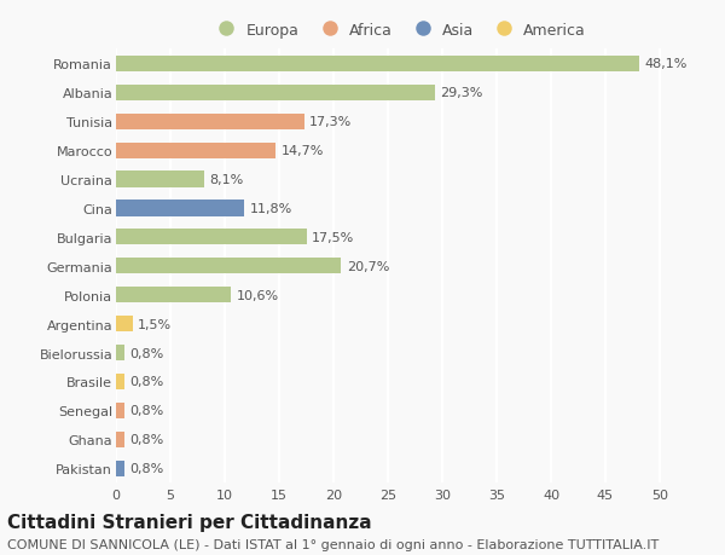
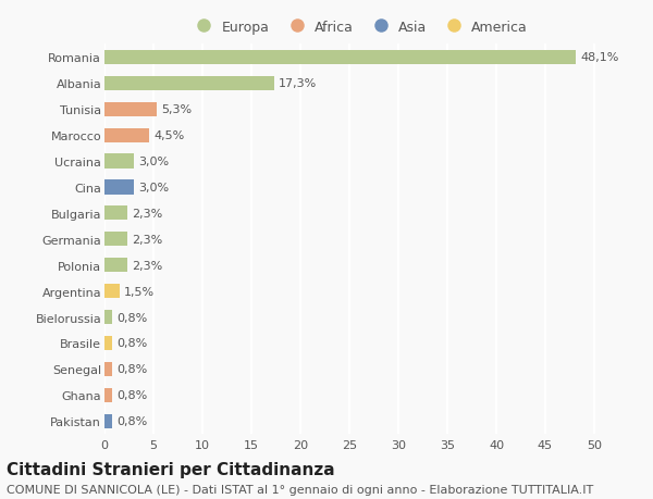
Albania: 29,3% -> 17,3%
Tunisia: 17,3% -> 5,3%
Marocco: 14,7% -> 4,5%
Ucraina: 8,1% -> 3,0%
Cina: 11,8% -> 3,0%
Bulgaria: 17,5% -> 2,3%
Germania: 20,7% -> 2,3%
Polonia: 10,6% -> 2,3%
